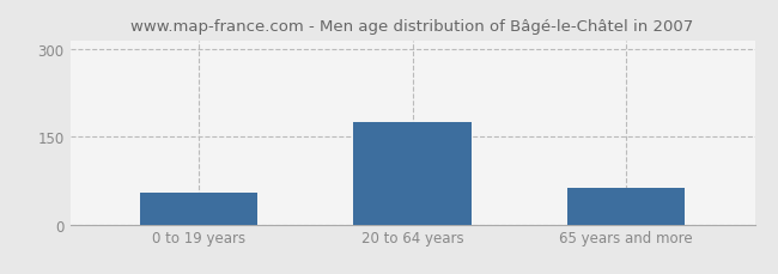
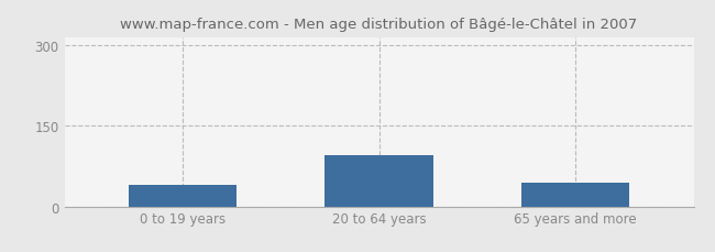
0 to 19 years: 55 -> 40
20 to 64 years: 175 -> 95
65 years and more: 62 -> 45
